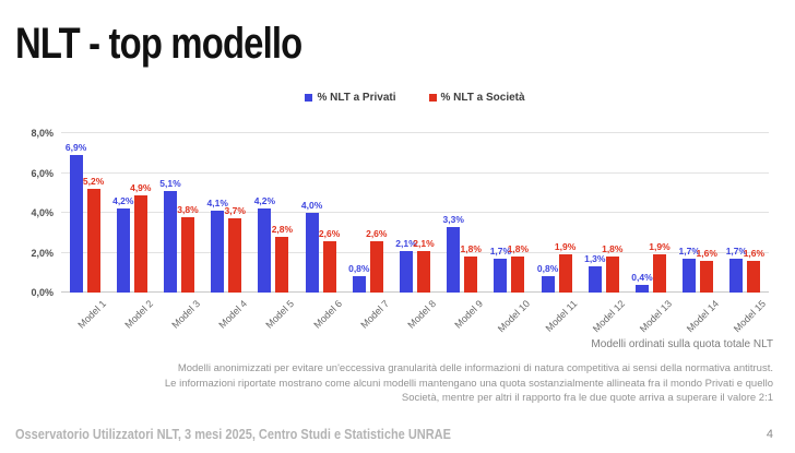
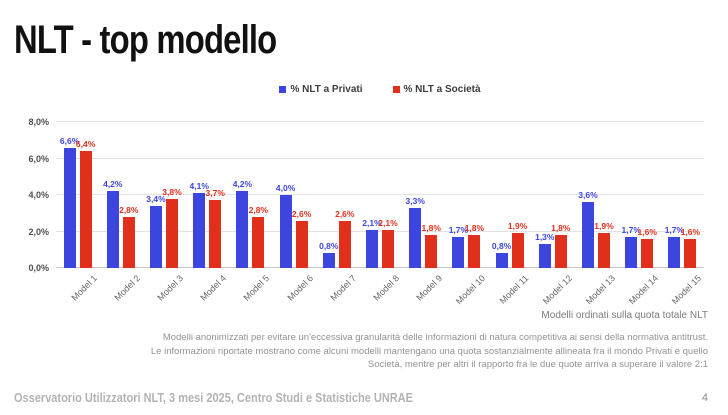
% NLT a Privati/Model 1: 6,9% -> 6,6%
% NLT a Società/Model 1: 5,2% -> 6,4%
% NLT a Società/Model 2: 4,9% -> 2,8%
% NLT a Privati/Model 3: 5,1% -> 3,4%
% NLT a Privati/Model 13: 0,4% -> 3,6%
